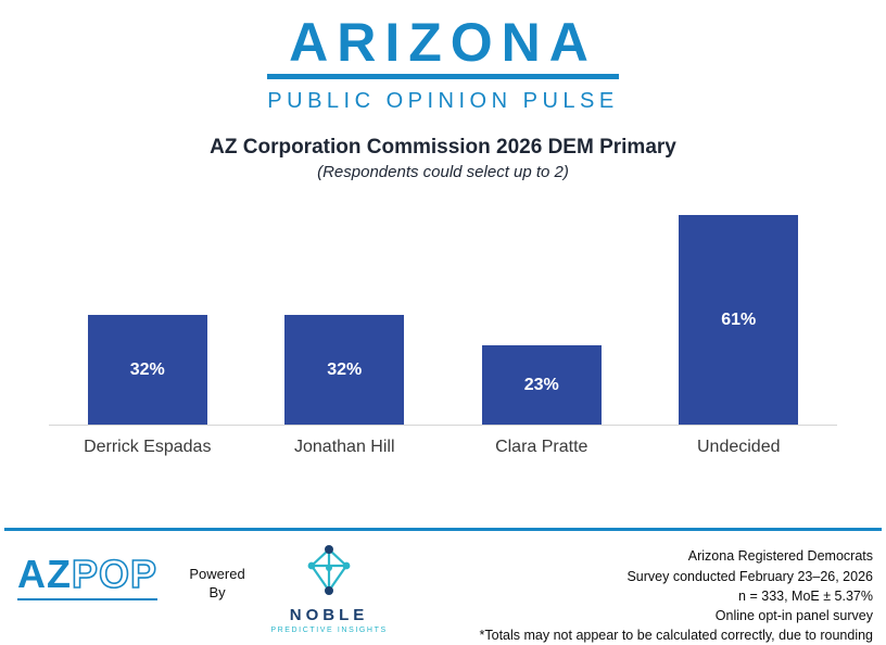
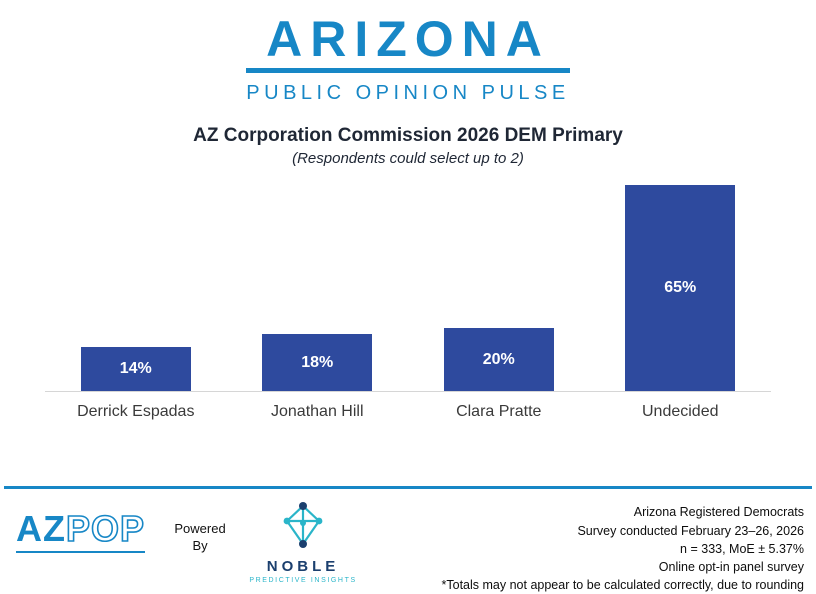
Derrick Espadas: 32% -> 14%
Jonathan Hill: 32% -> 18%
Clara Pratte: 23% -> 20%
Undecided: 61% -> 65%
